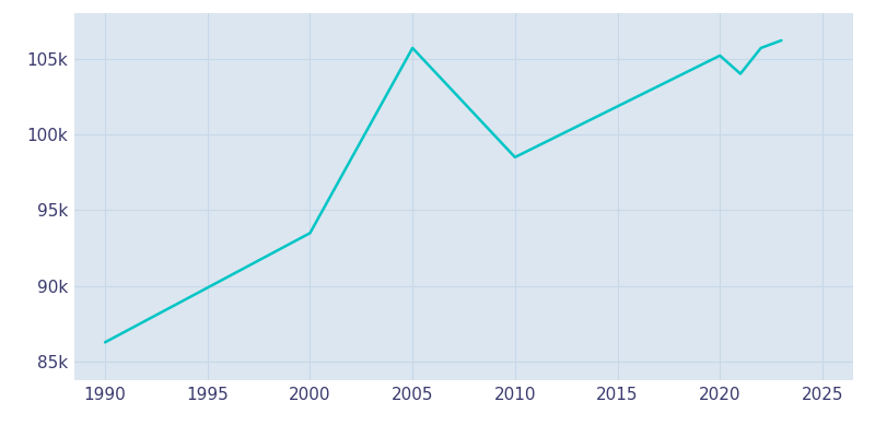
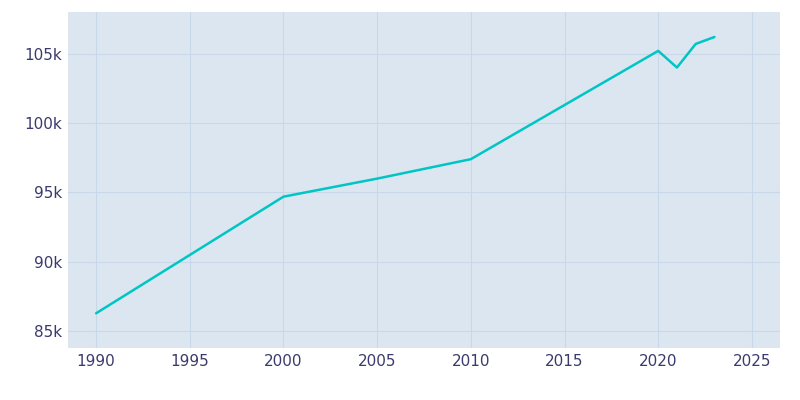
2000: 93.5k -> 94.7k
2005: 105.7k -> 96.0k
2010: 98.5k -> 97.4k
